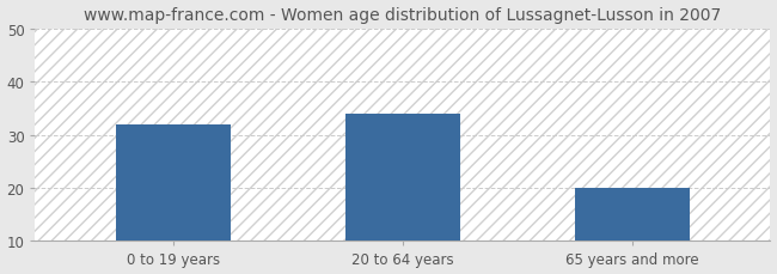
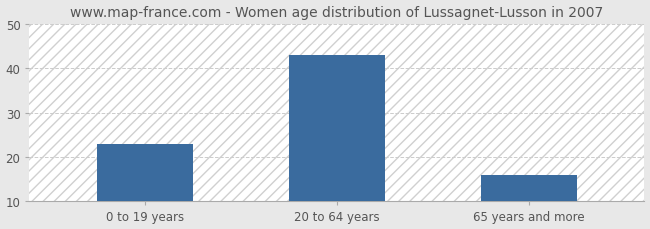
0 to 19 years: 32 -> 23
20 to 64 years: 34 -> 43
65 years and more: 20 -> 16
